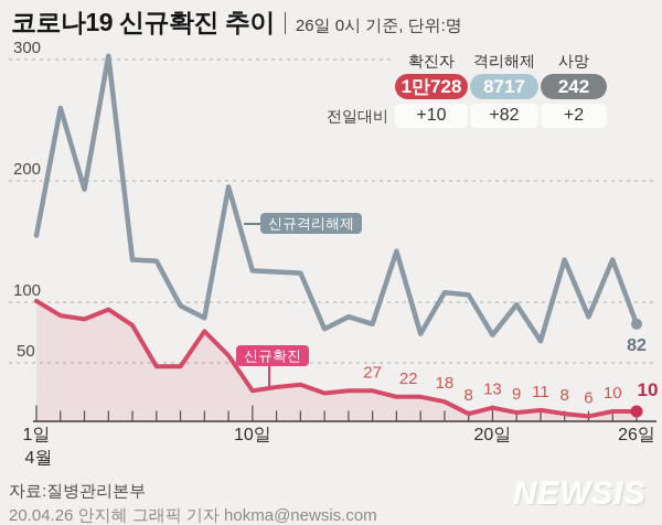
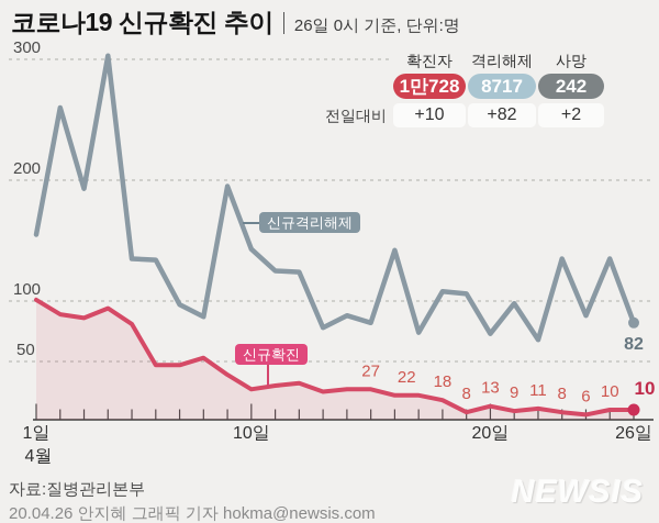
신규확진/8: 76 -> 53
신규확진/9: 56 -> 39
신규격리해제/10: 126 -> 143
